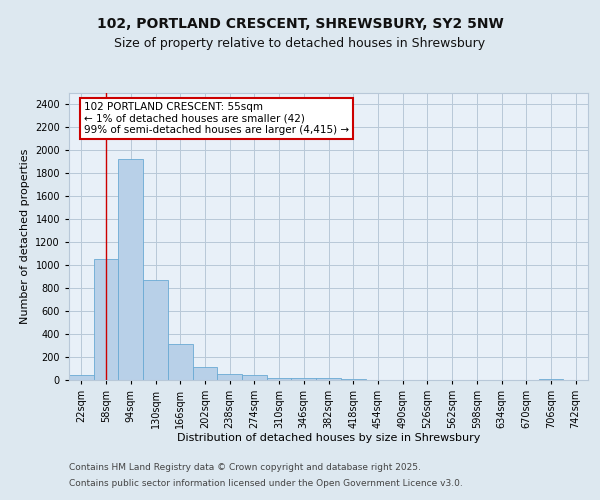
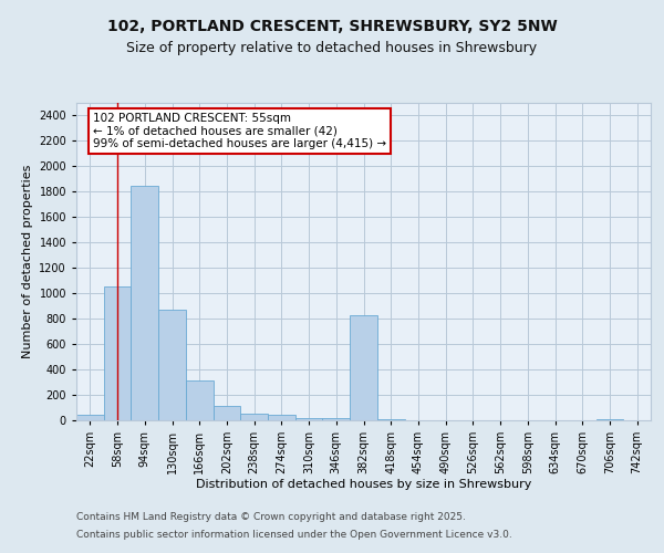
94sqm: 1920 -> 1840
382sqm: 20 -> 830
